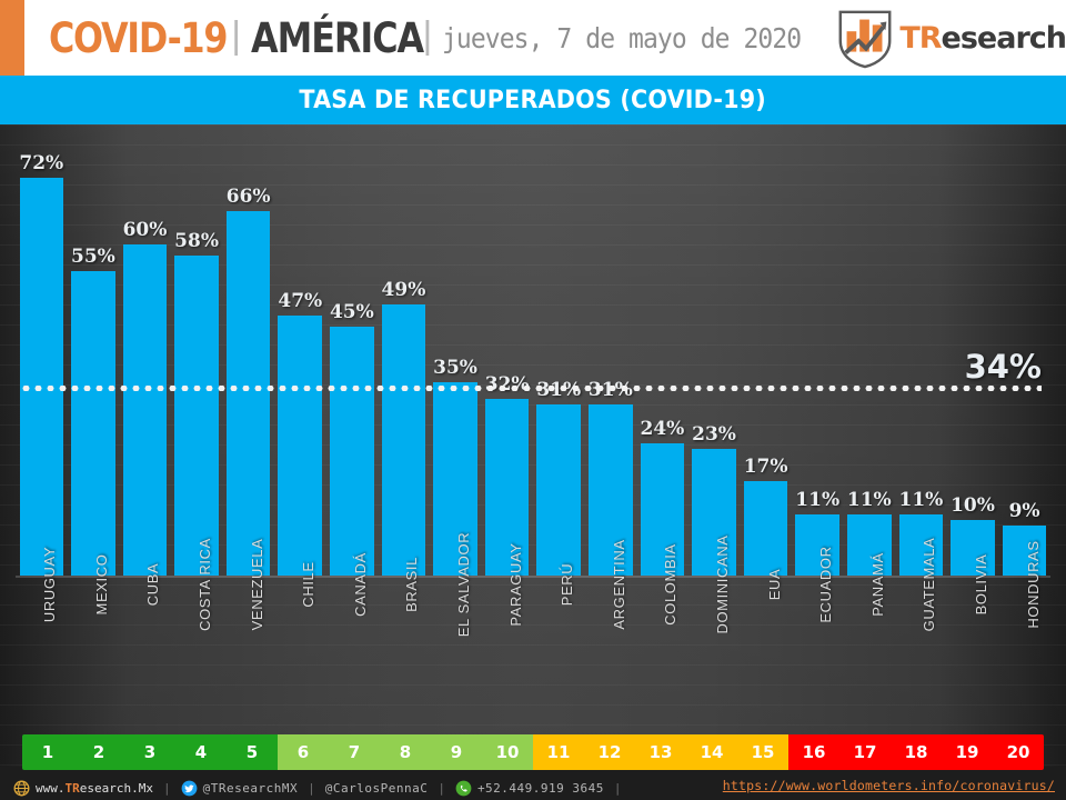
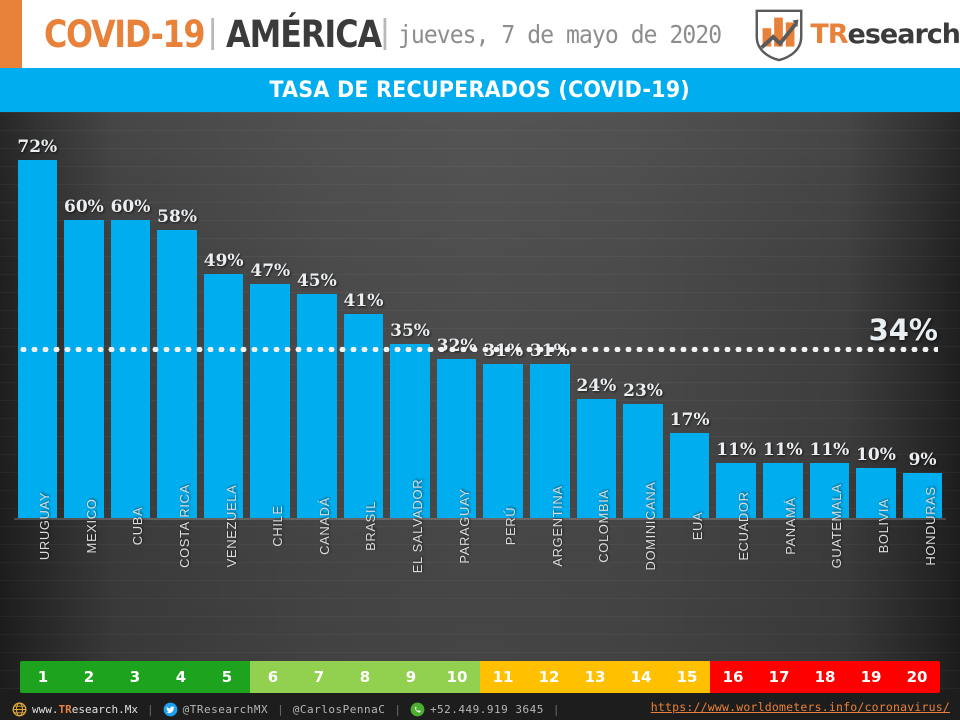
MEXICO: 55% -> 60%
VENEZUELA: 66% -> 49%
BRASIL: 49% -> 41%
